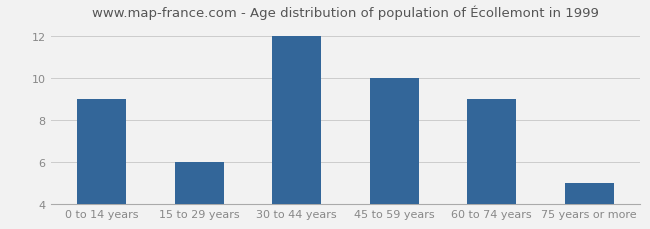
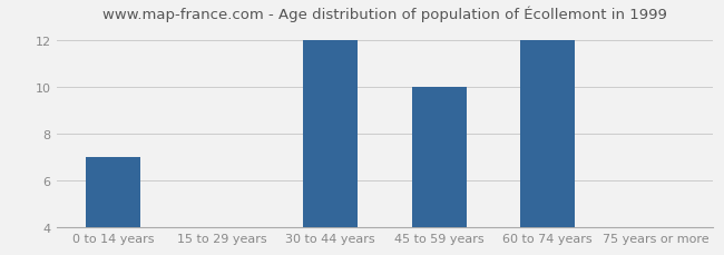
0 to 14 years: 9 -> 7
15 to 29 years: 6 -> 4
60 to 74 years: 9 -> 12
75 years or more: 5 -> 4
